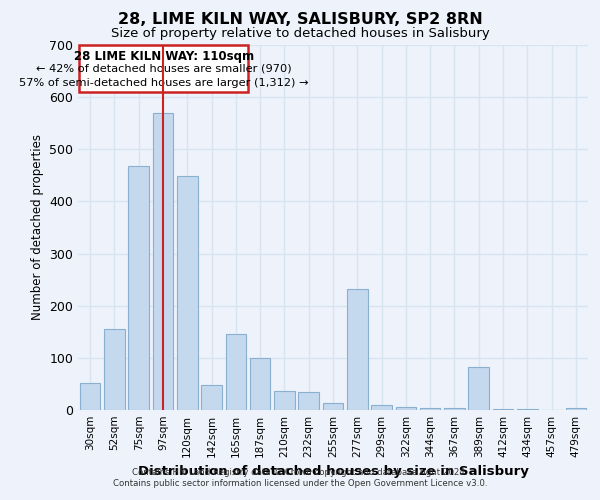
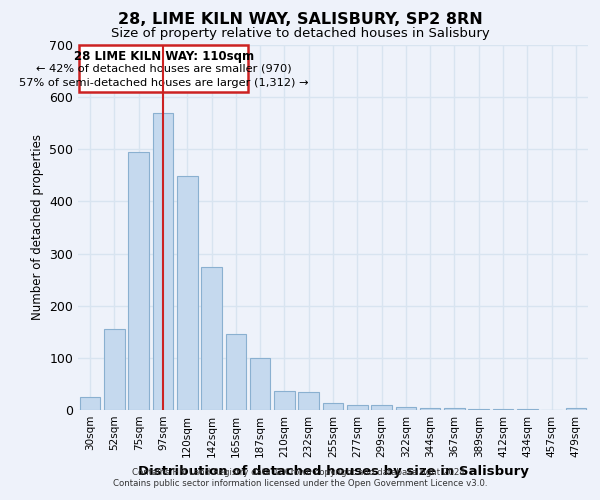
30sqm: 52 -> 25
75sqm: 468 -> 495
142sqm: 48 -> 275
277sqm: 232 -> 10
389sqm: 82 -> 2
